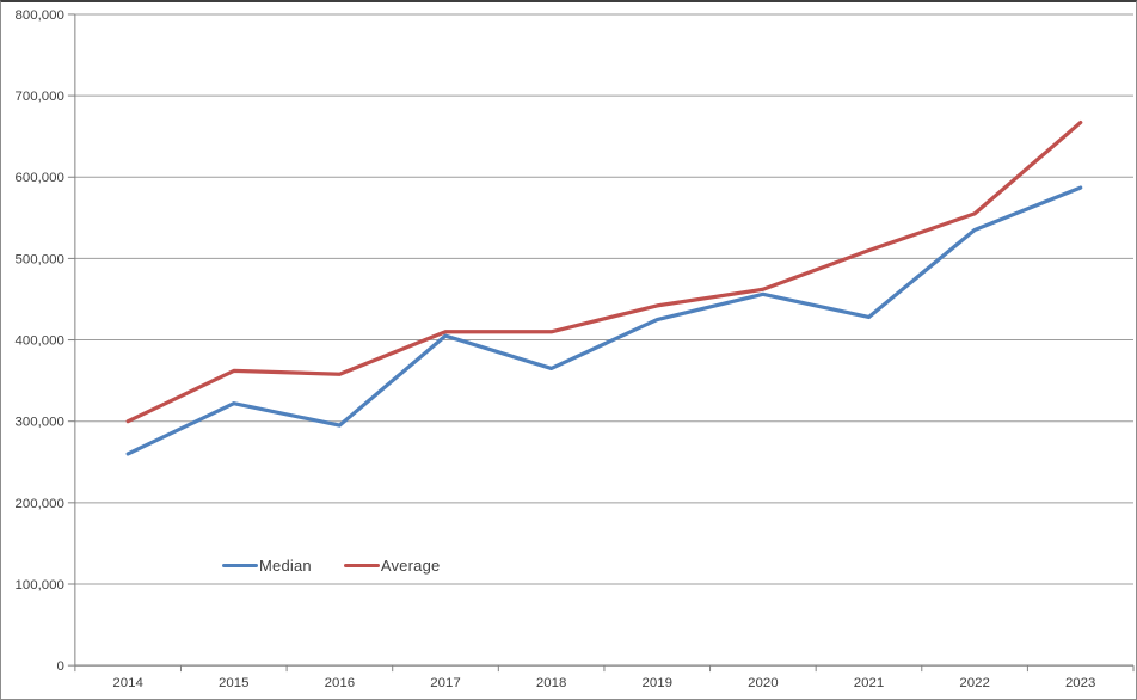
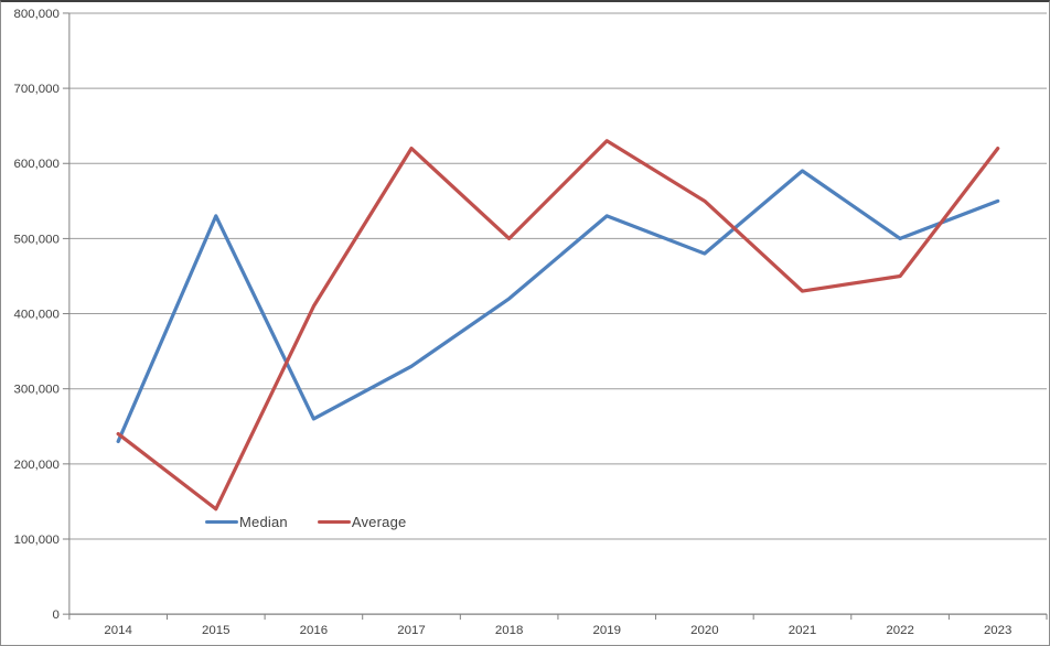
Median/2014: 260000 -> 230000
Average/2014: 300000 -> 240000
Median/2015: 320000 -> 530000
Average/2015: 360000 -> 140000
Median/2016: 300000 -> 260000
Average/2016: 360000 -> 410000
Median/2017: 400000 -> 330000
Average/2017: 410000 -> 620000
Median/2018: 360000 -> 420000
Average/2018: 410000 -> 500000
Median/2019: 420000 -> 530000
Average/2019: 440000 -> 630000
Median/2020: 460000 -> 480000
Average/2020: 460000 -> 550000
Median/2021: 430000 -> 590000
Average/2021: 510000 -> 430000
Median/2022: 540000 -> 500000
Average/2022: 560000 -> 450000
Median/2023: 590000 -> 550000
Average/2023: 670000 -> 620000
